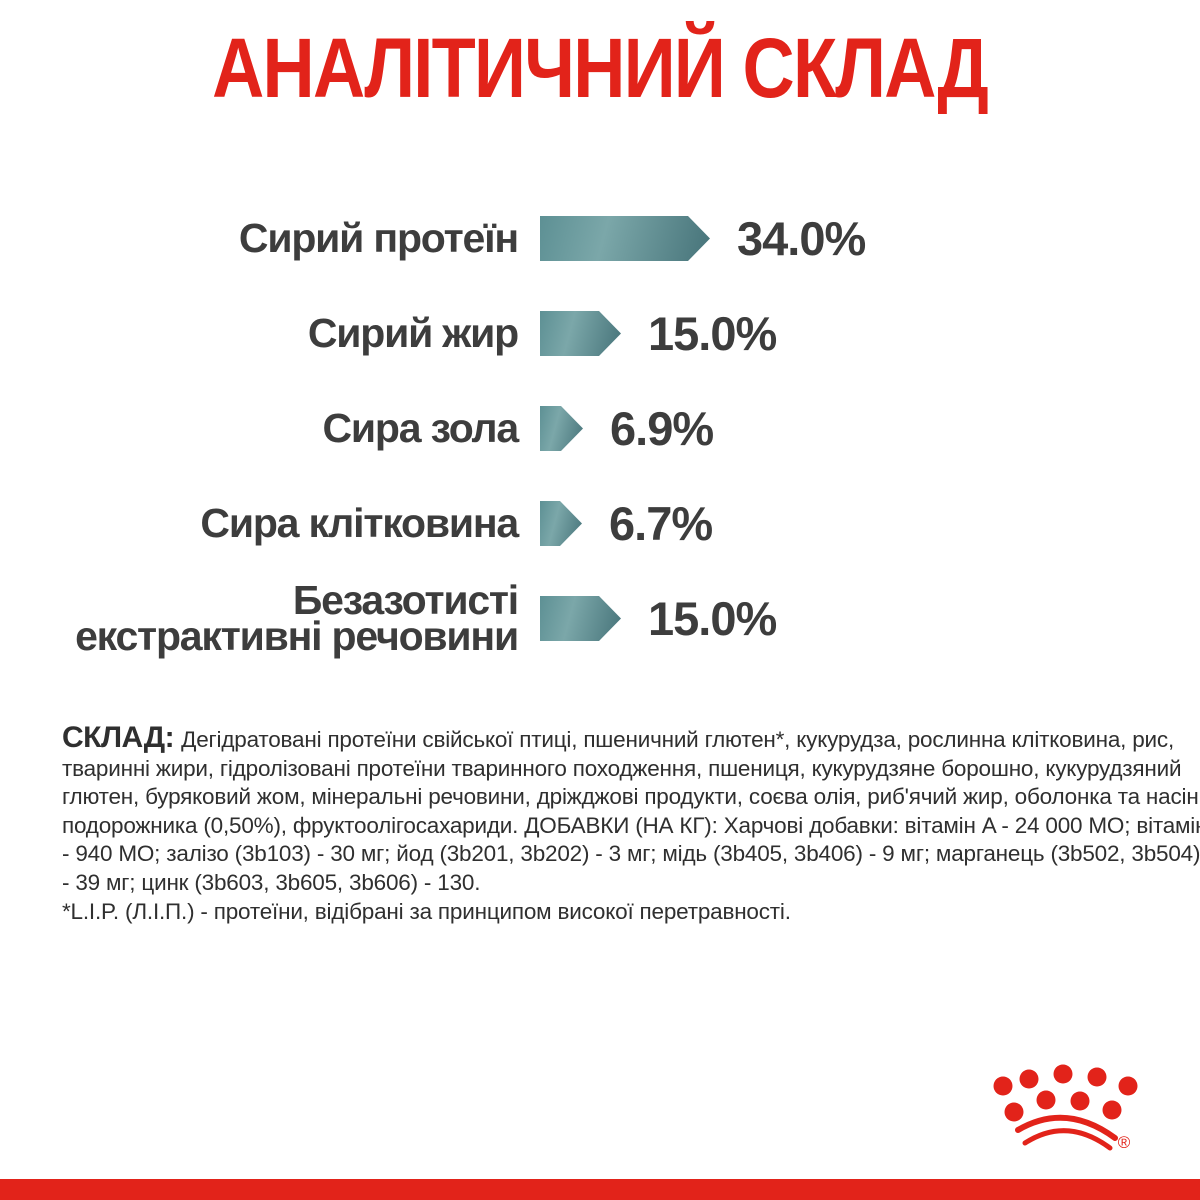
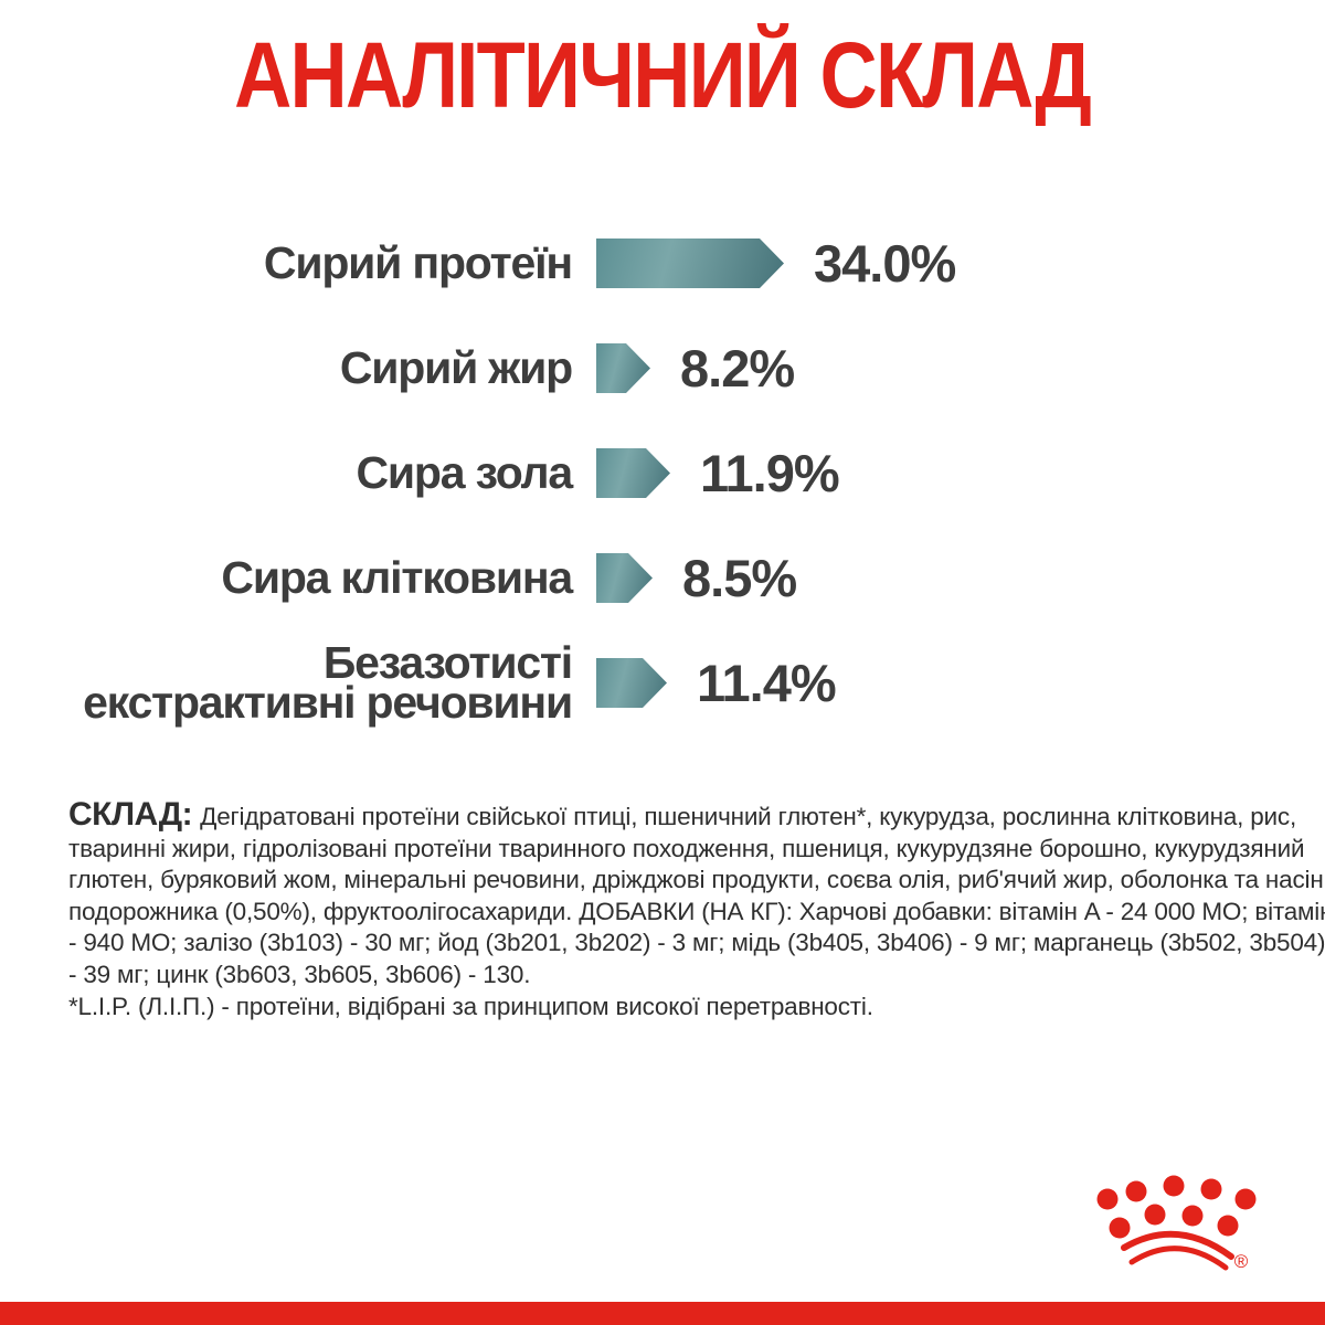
Сирий жир: 15.0% -> 8.2%
Сира зола: 6.9% -> 11.9%
Сира клітковина: 6.7% -> 8.5%
Безазотисті екстрактивні речовини: 15.0% -> 11.4%
